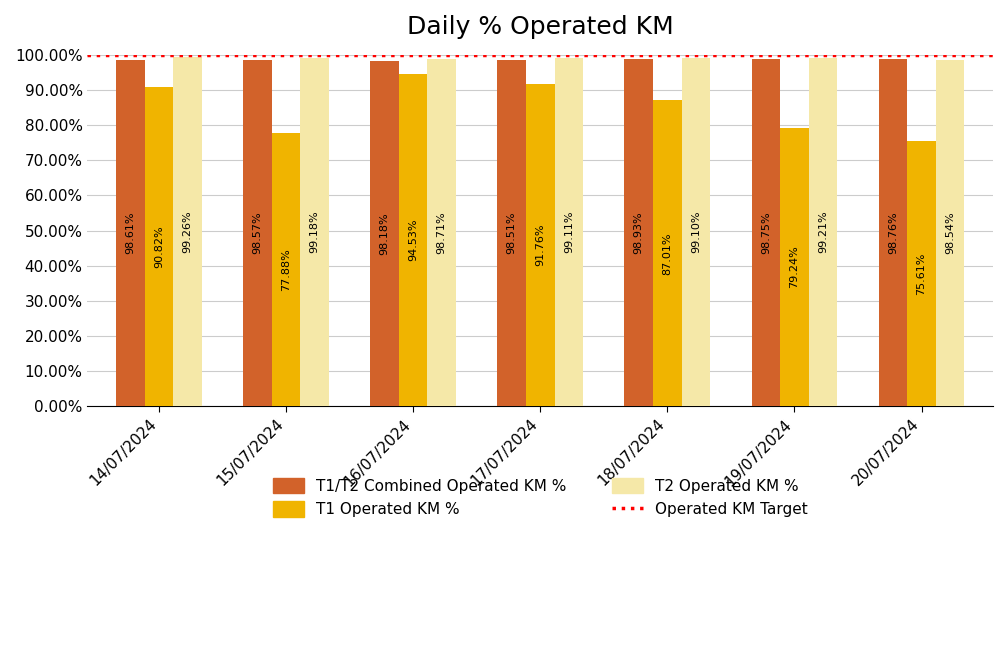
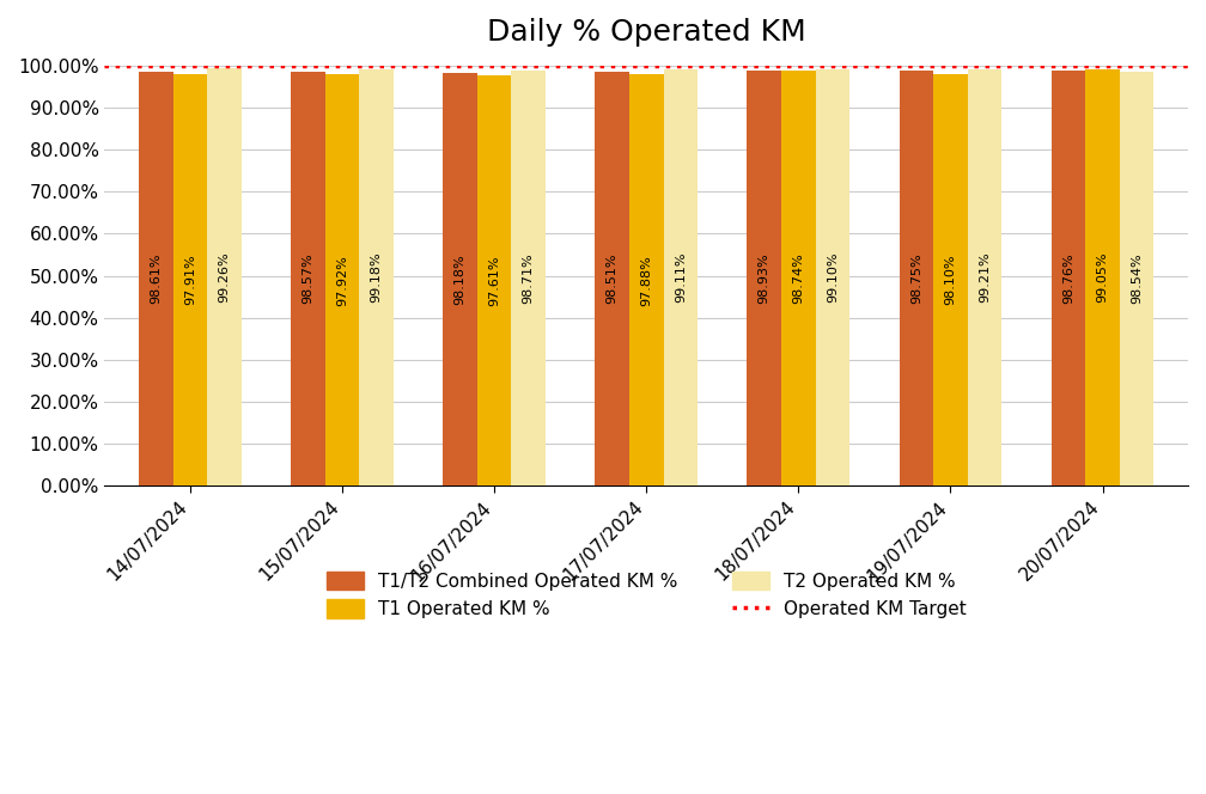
T1 Operated KM %/14/07/2024: 90.82% -> 97.91%
T1 Operated KM %/15/07/2024: 77.88% -> 97.92%
T1 Operated KM %/16/07/2024: 94.53% -> 97.61%
T1 Operated KM %/17/07/2024: 91.76% -> 97.88%
T1 Operated KM %/18/07/2024: 87.01% -> 98.74%
T1 Operated KM %/19/07/2024: 79.24% -> 98.10%
T1 Operated KM %/20/07/2024: 75.61% -> 99.05%
